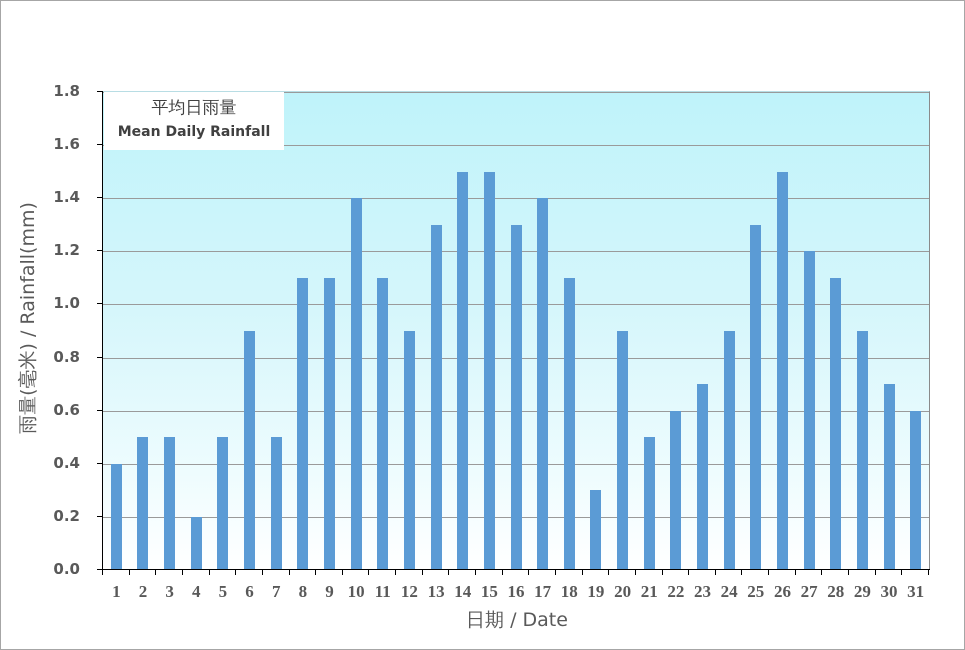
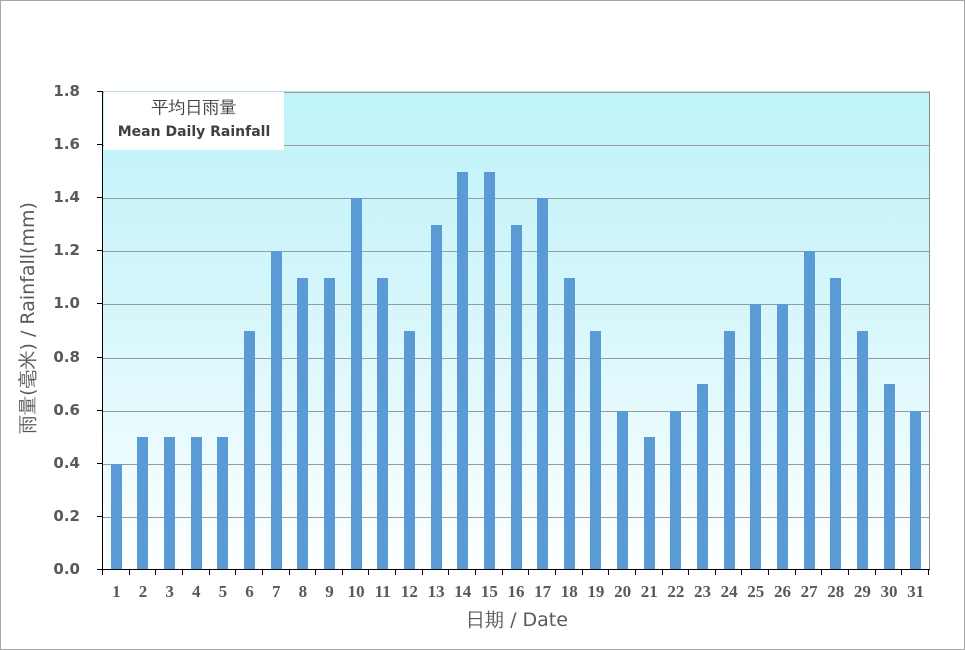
4: 0.2 -> 0.5
7: 0.5 -> 1.2
19: 0.3 -> 0.9
20: 0.9 -> 0.6
25: 1.3 -> 1.0
26: 1.5 -> 1.0
